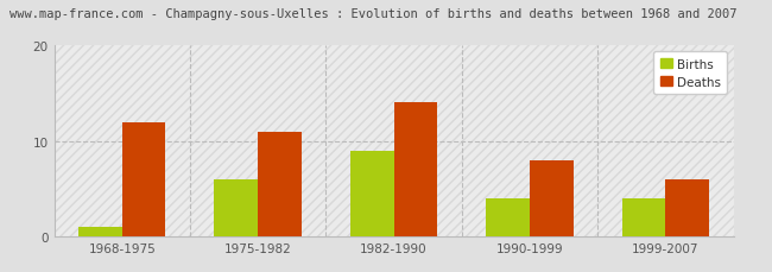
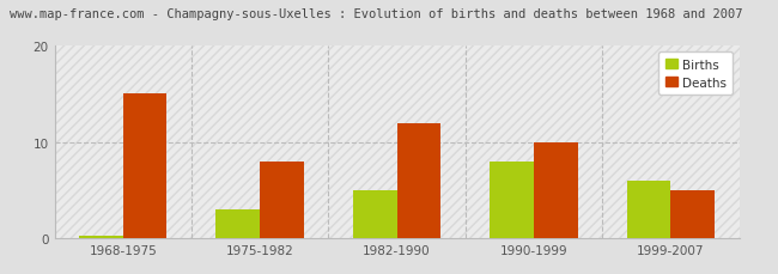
Births/1968-1975: 1.0 -> 0.2
Deaths/1968-1975: 12 -> 15
Births/1975-1982: 6.0 -> 3.0
Deaths/1975-1982: 11 -> 8
Births/1982-1990: 9.0 -> 5.0
Deaths/1982-1990: 14 -> 12
Births/1990-1999: 4.0 -> 8.0
Deaths/1990-1999: 8 -> 10
Births/1999-2007: 4.0 -> 6.0
Deaths/1999-2007: 6 -> 5
